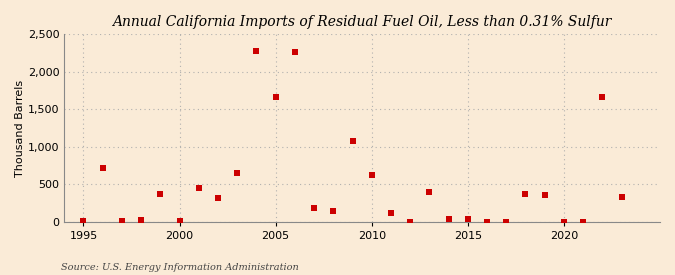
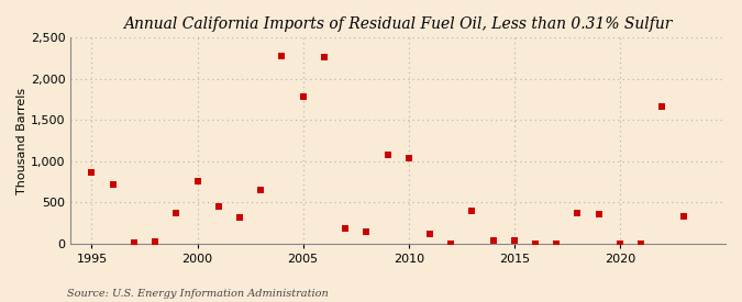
1995: 0 -> 860
2000: 10 -> 760
2005: 1,660 -> 1,780
2010: 620 -> 1,040
